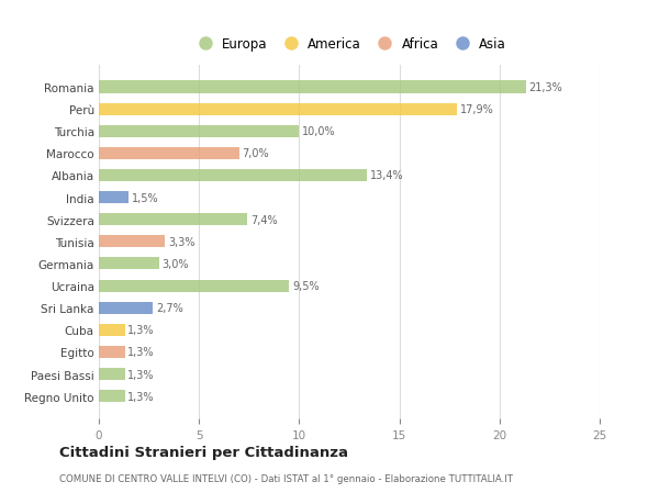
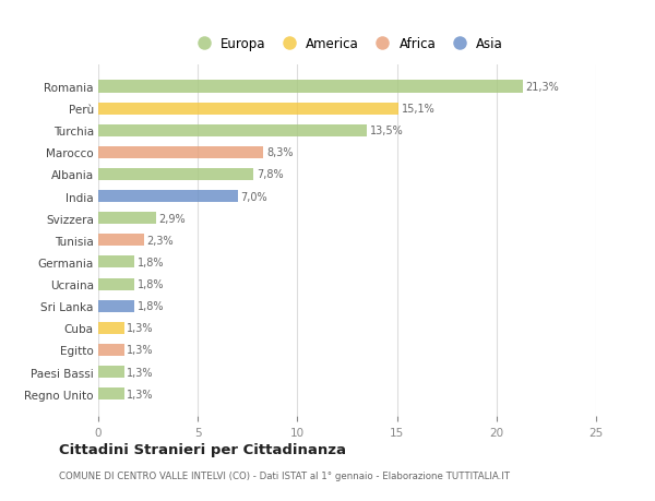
Perù: 17,9% -> 15,1%
Turchia: 10,0% -> 13,5%
Marocco: 7,0% -> 8,3%
Albania: 13,4% -> 7,8%
India: 1,5% -> 7,0%
Svizzera: 7,4% -> 2,9%
Tunisia: 3,3% -> 2,3%
Germania: 3,0% -> 1,8%
Ucraina: 9,5% -> 1,8%
Sri Lanka: 2,7% -> 1,8%
